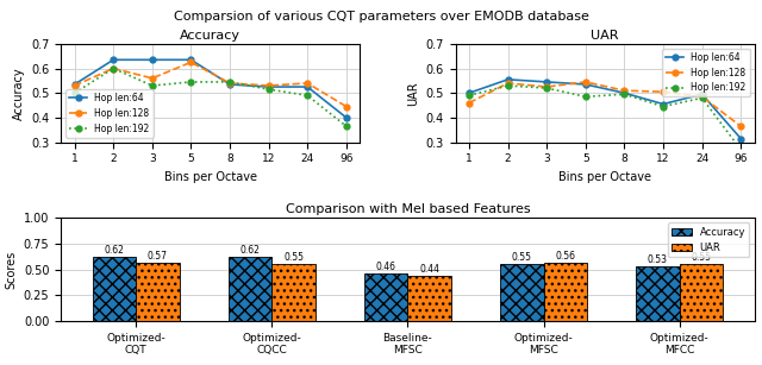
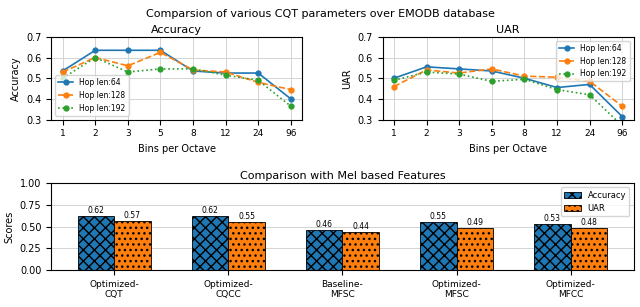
Accuracy/Hop len:128/24: 0.54 -> 0.48
UAR/Hop len:64/24: 0.495 -> 0.470
UAR/Hop len:192/24: 0.480 -> 0.420
Comparison with Mel based Features/UAR/Optimized- MFSC: 0.56 -> 0.49
Comparison with Mel based Features/UAR/Optimized- MFCC: 0.55 -> 0.48
